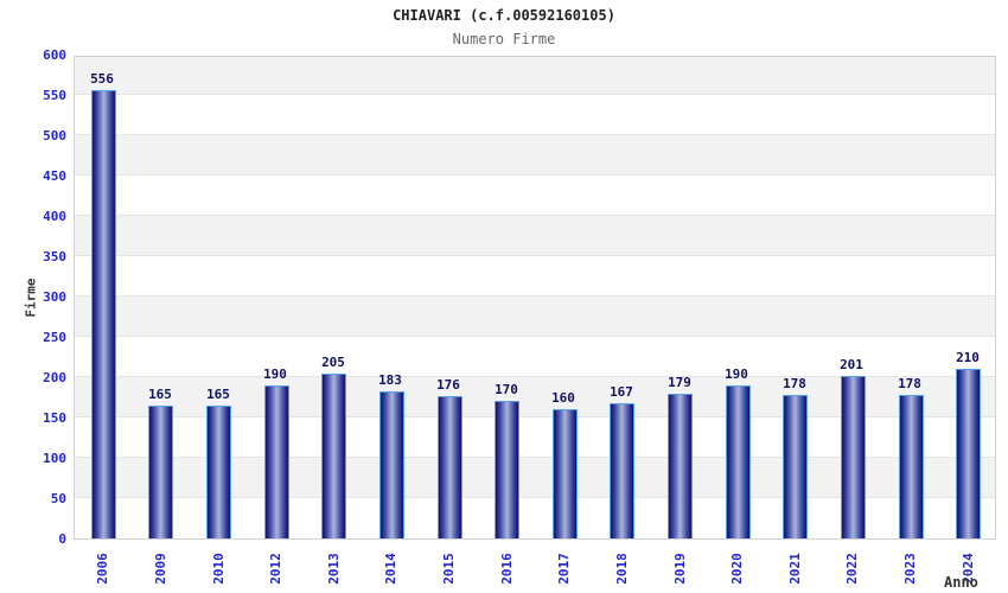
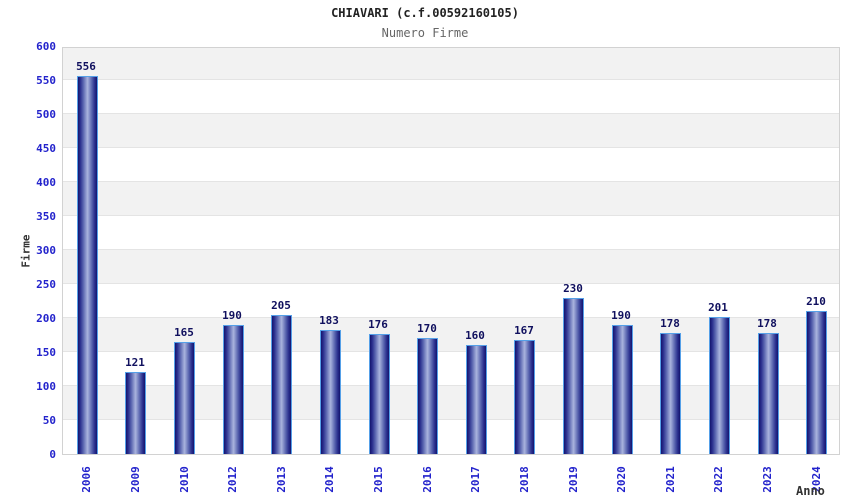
2009: 165 -> 121
2019: 179 -> 230
